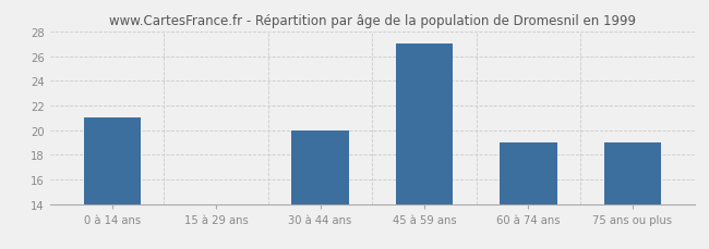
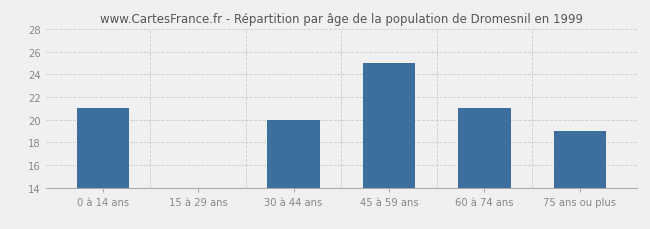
45 à 59 ans: 27 -> 25
60 à 74 ans: 19 -> 21
